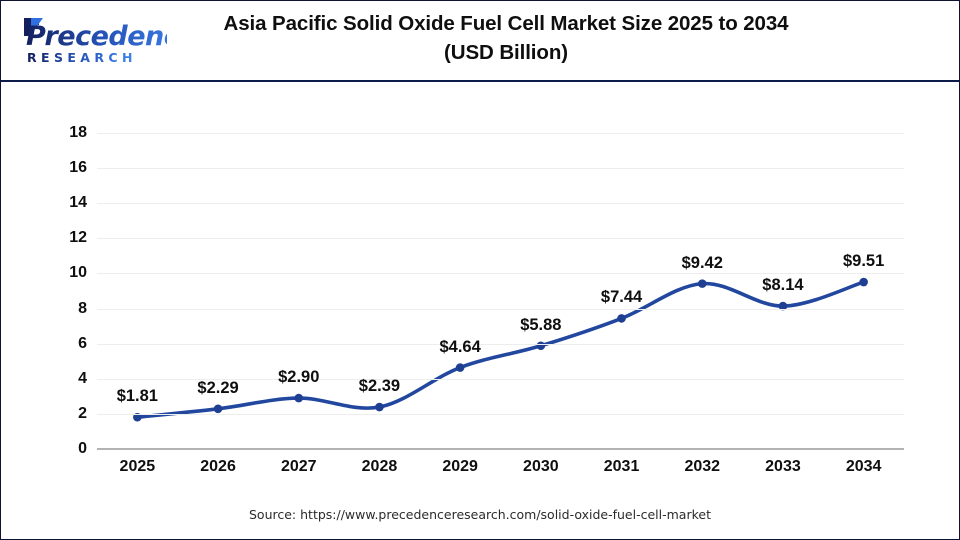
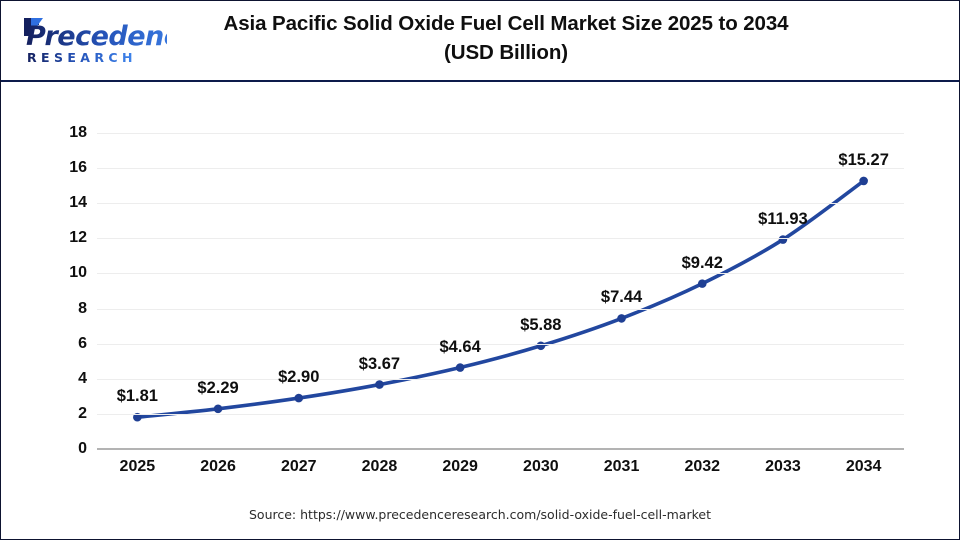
2028: $2.39 -> $3.67
2033: $8.14 -> $11.93
2034: $9.51 -> $15.27
